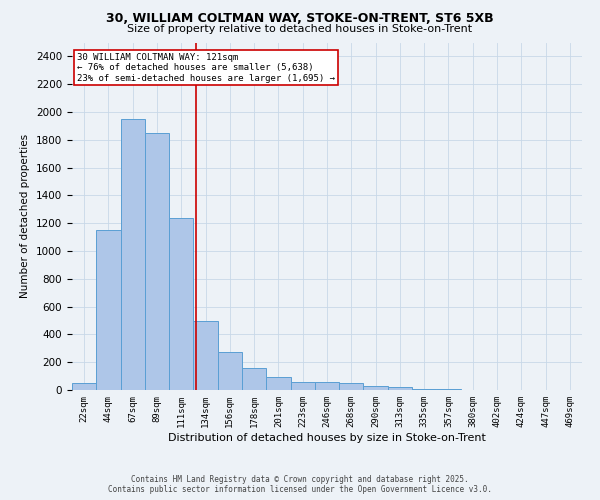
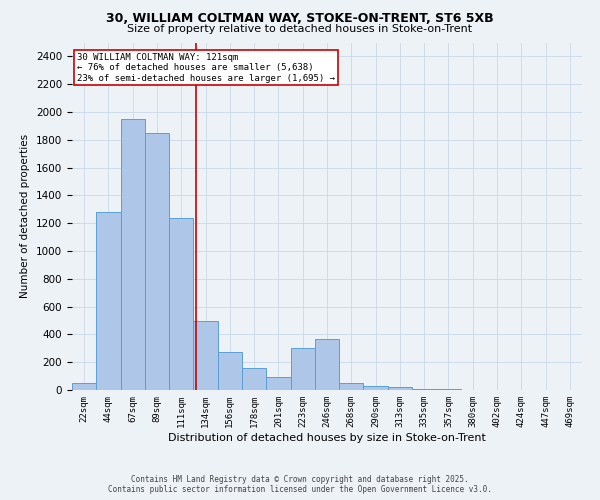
44sqm: 1150 -> 1280
223sqm: 60 -> 300
246sqm: 60 -> 370
